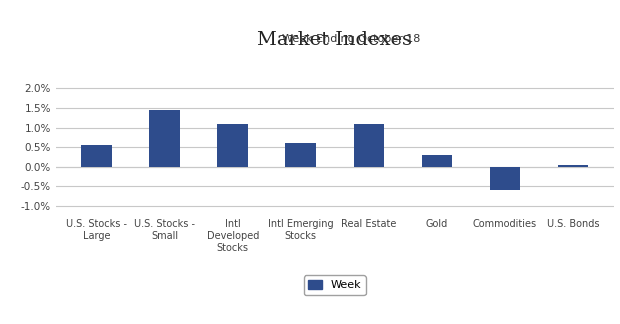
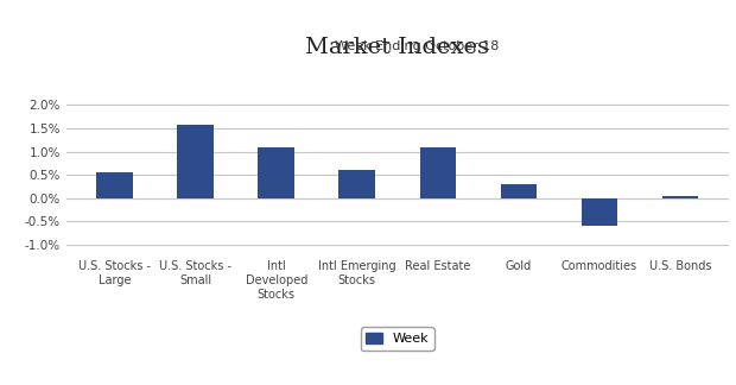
U.S. Stocks - Small: 1.45% -> 1.58%
